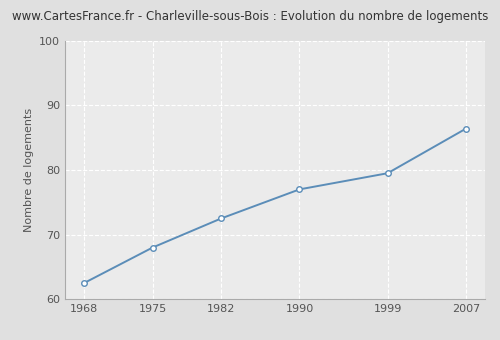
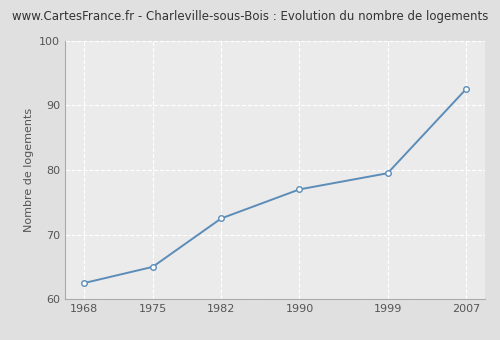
1975: 68.0 -> 65.0
2007: 86.4 -> 92.5
